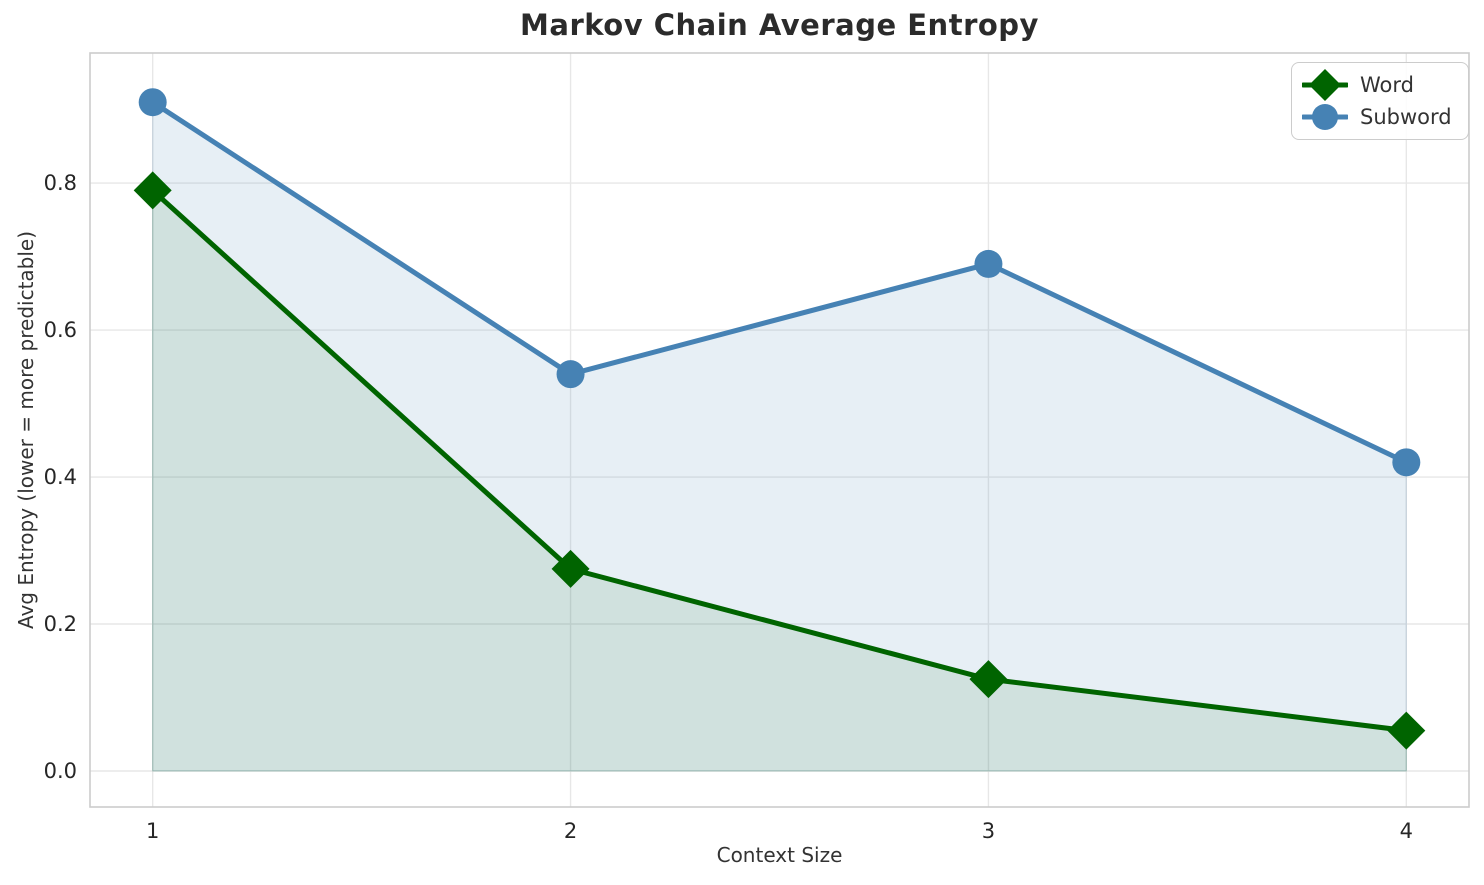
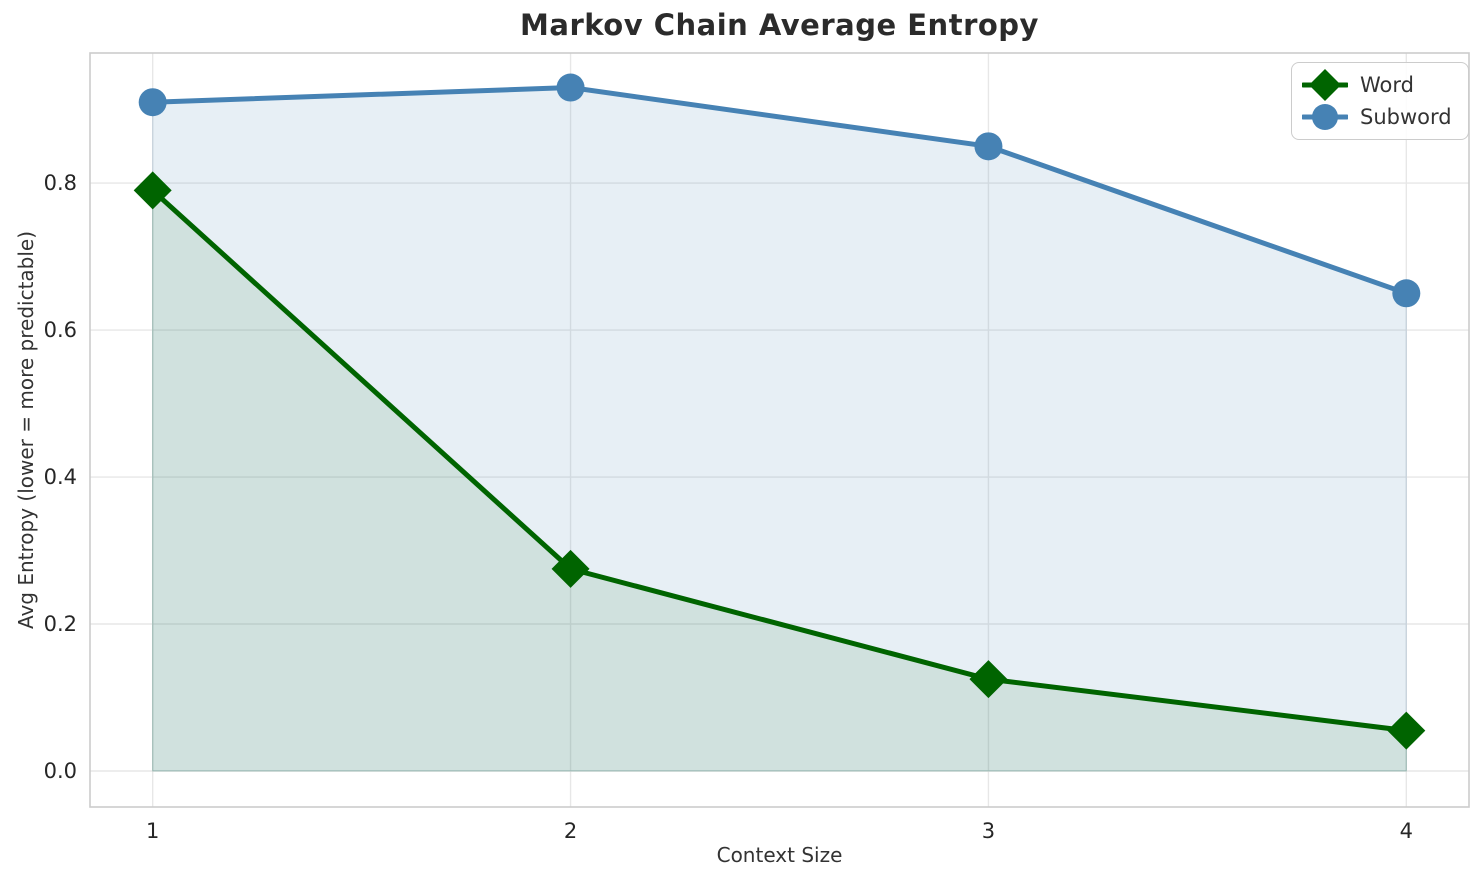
Subword/2: 0.54 -> 0.93
Subword/3: 0.69 -> 0.85
Subword/4: 0.42 -> 0.65
